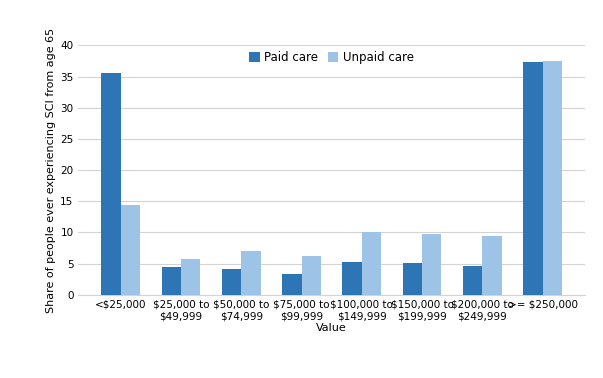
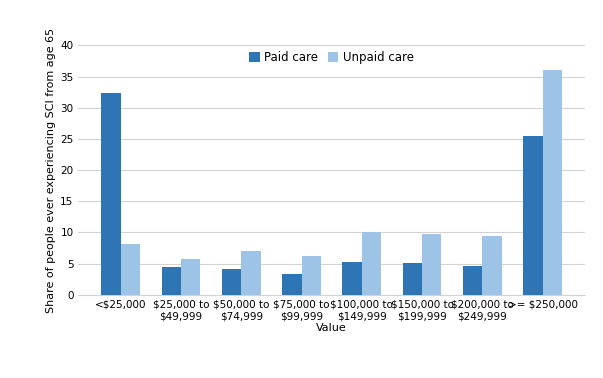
Paid care/<$25,000: 35.6 -> 32.4
Unpaid care/<$25,000: 14.4 -> 8.2
Paid care/>= $250,000: 37.3 -> 25.4
Unpaid care/>= $250,000: 37.5 -> 36.0
